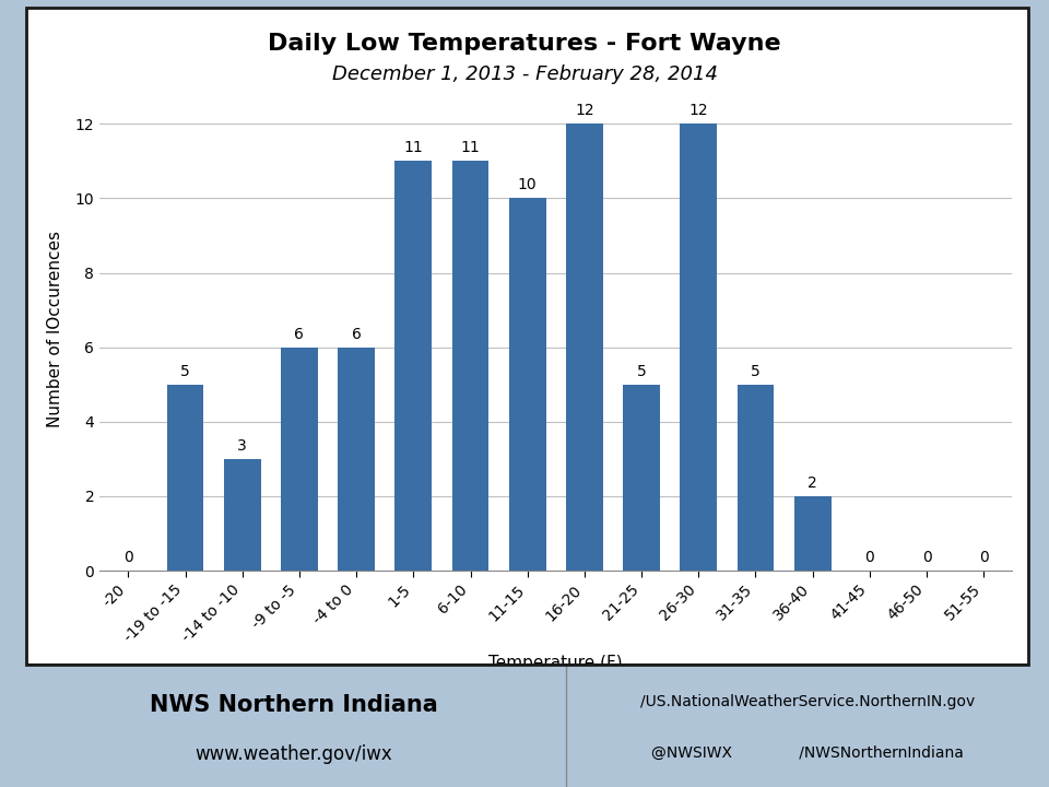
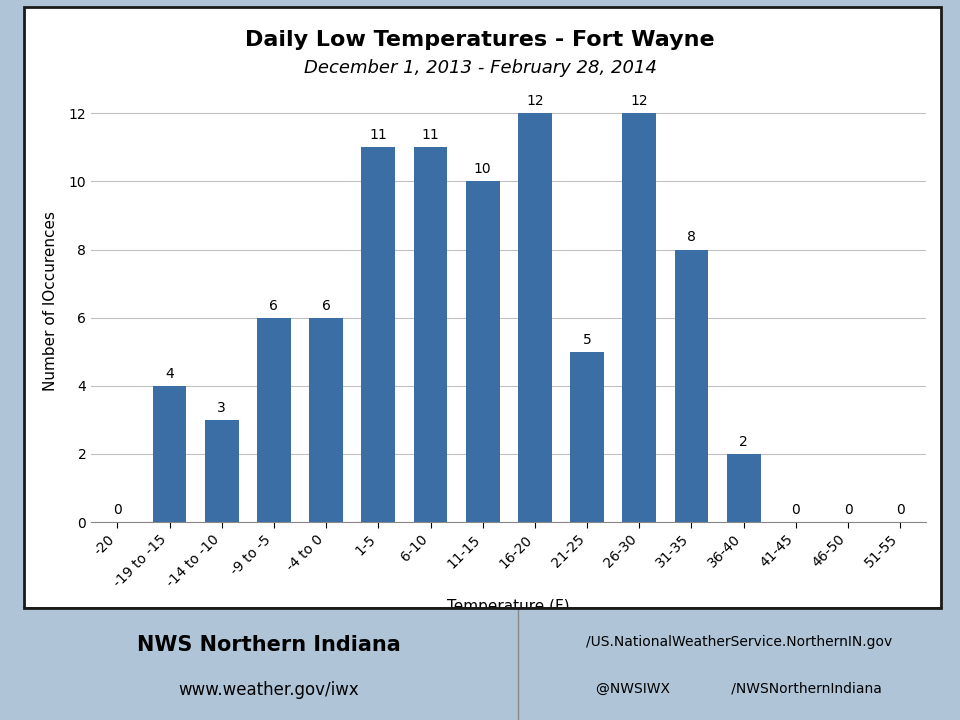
-19 to -15: 5 -> 4
31-35: 5 -> 8
